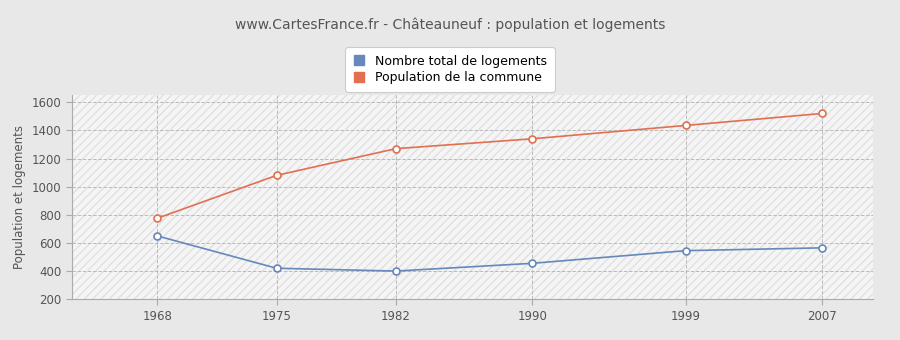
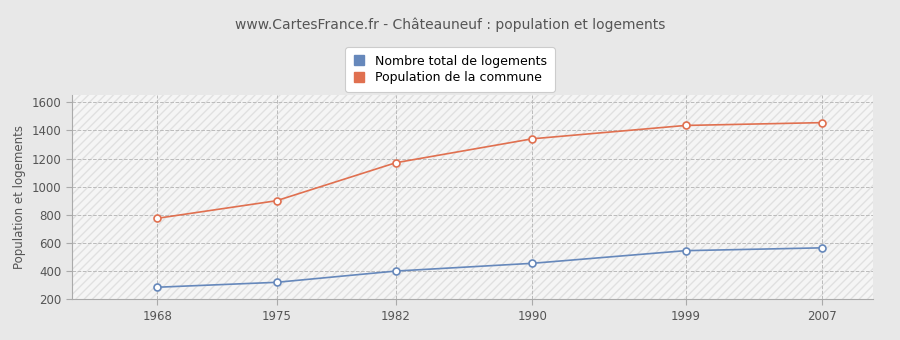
Nombre total de logements/1968: 650 -> 280
Nombre total de logements/1975: 420 -> 320
Population de la commune/1975: 1080 -> 900
Population de la commune/1982: 1270 -> 1170
Population de la commune/2007: 1520 -> 1460
